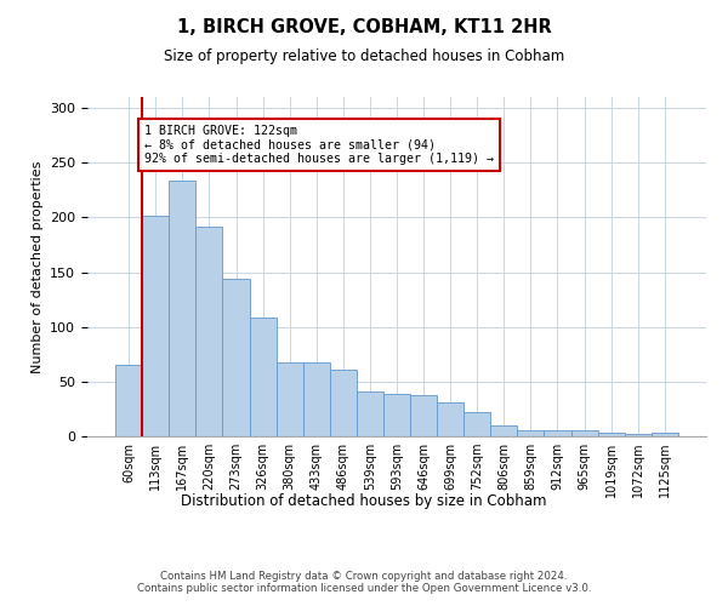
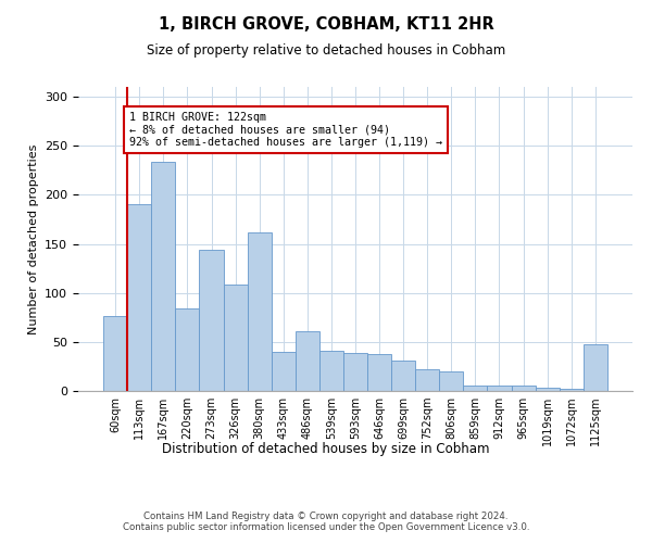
60sqm: 65 -> 76
113sqm: 202 -> 190
220sqm: 192 -> 84
380sqm: 68 -> 162
433sqm: 67 -> 40
806sqm: 10 -> 20
1125sqm: 3 -> 48
